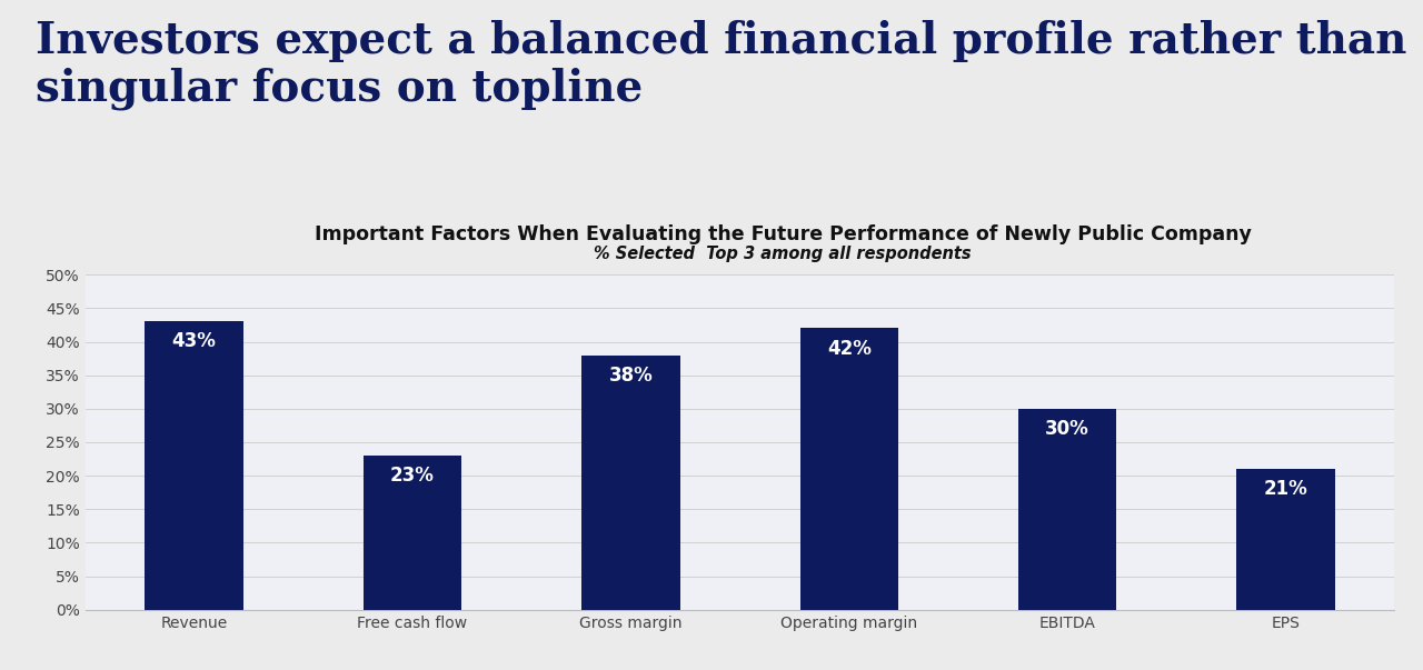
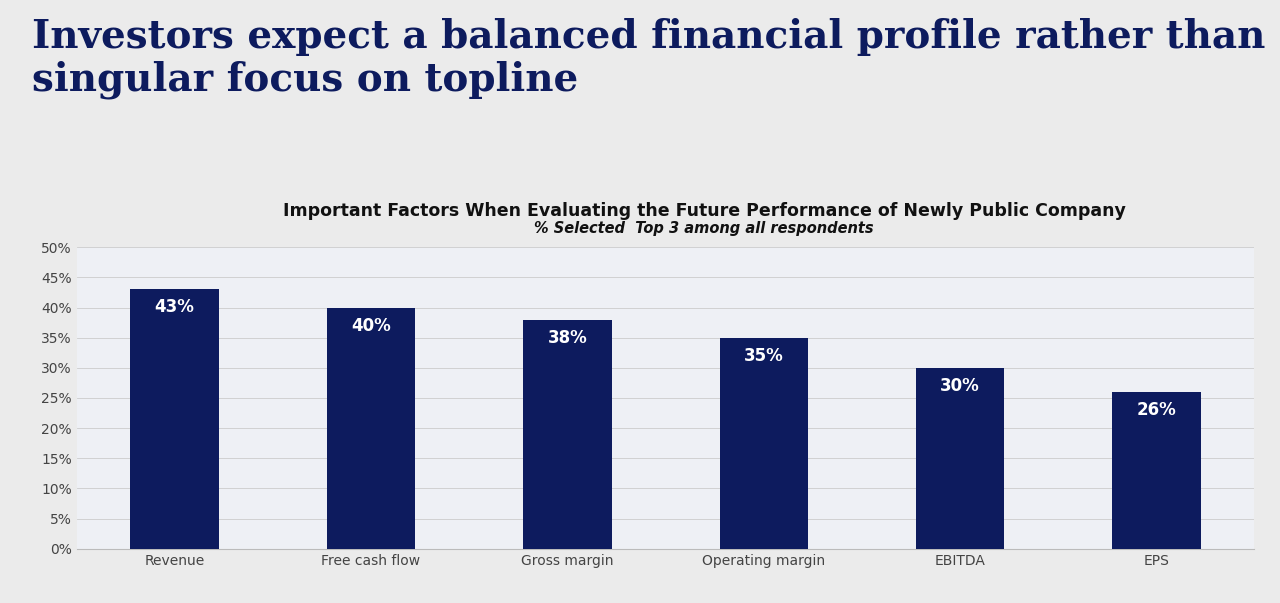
Free cash flow: 23% -> 40%
Operating margin: 42% -> 35%
EPS: 21% -> 26%
